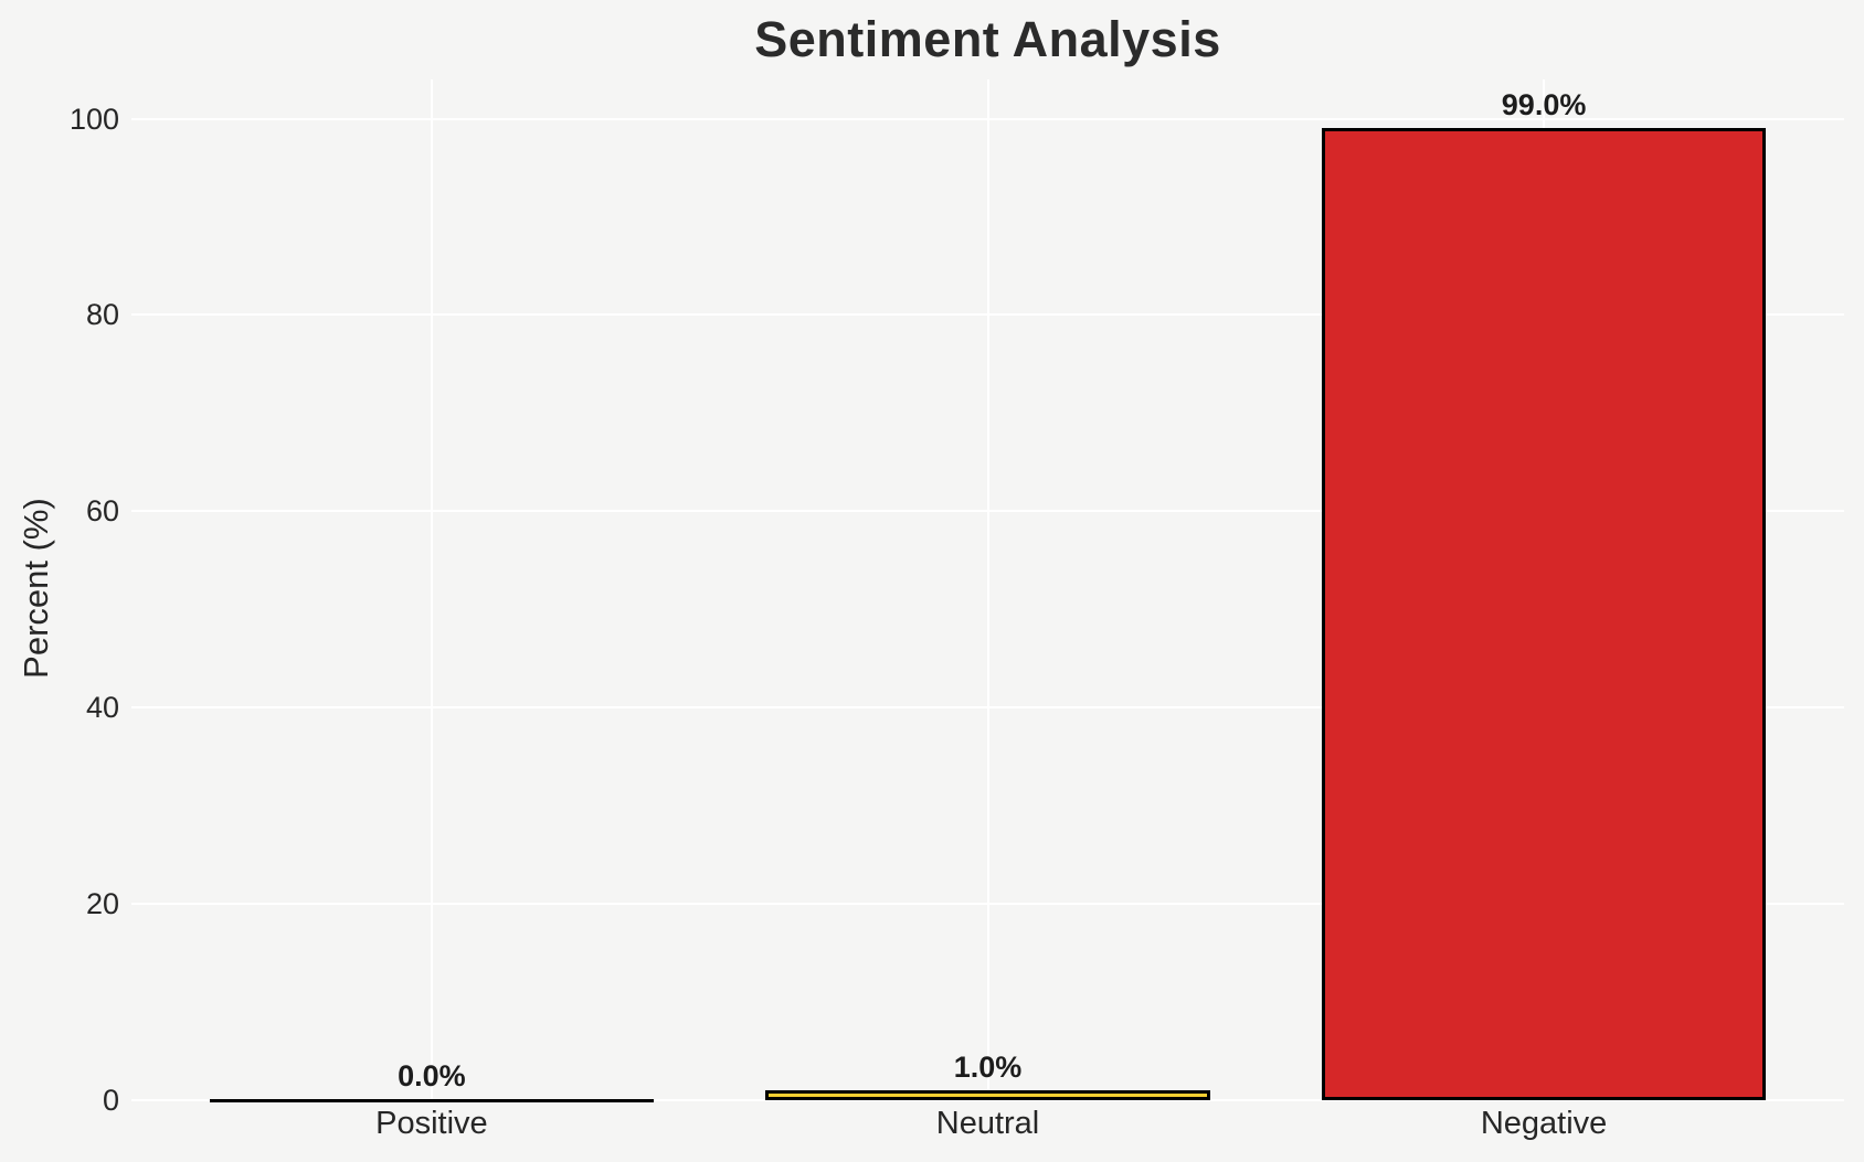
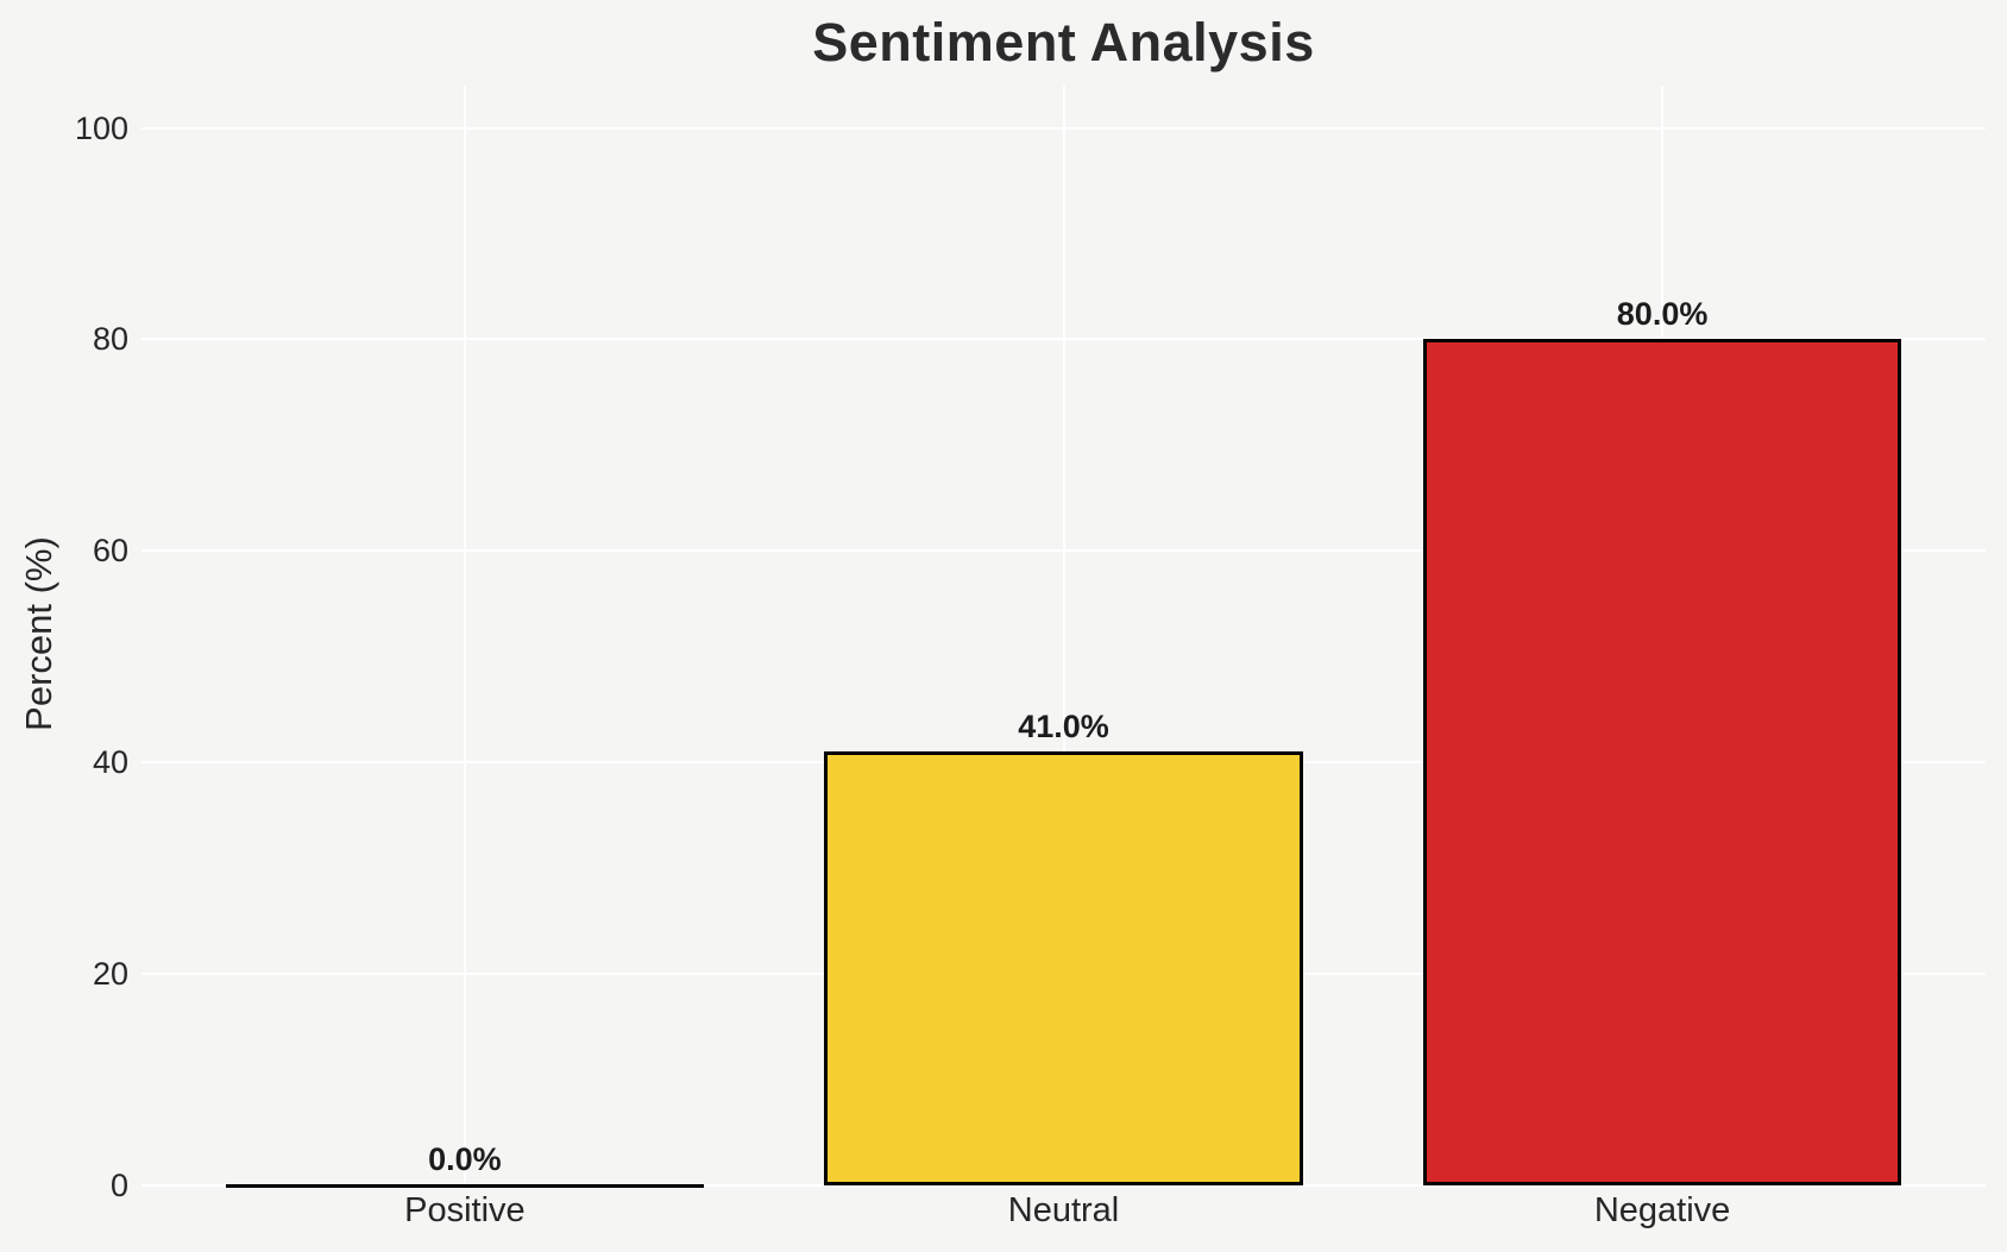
Neutral: 1.0% -> 41.0%
Negative: 99.0% -> 80.0%
